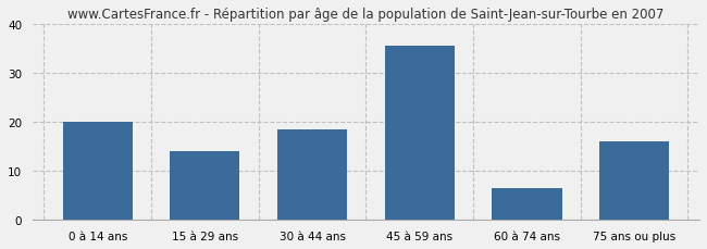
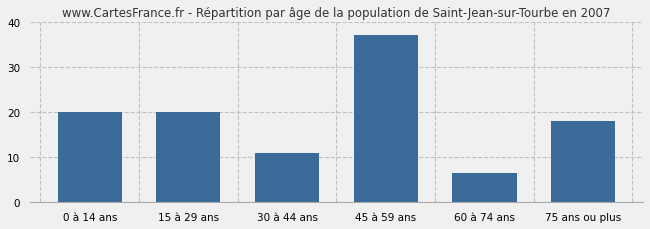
15 à 29 ans: 14.0 -> 20.0
30 à 44 ans: 18.5 -> 11.0
45 à 59 ans: 35.5 -> 37.0
75 ans ou plus: 16.0 -> 18.0
